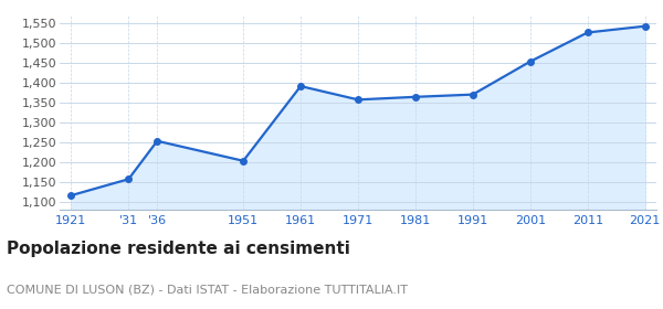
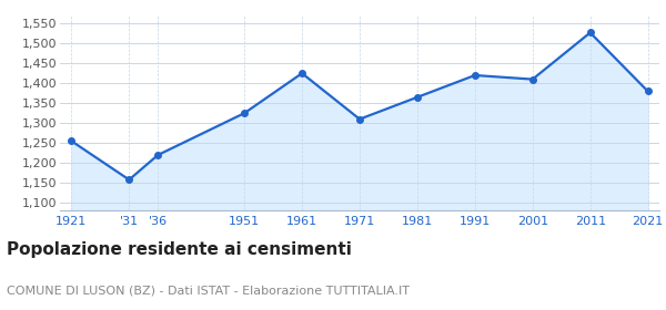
1921: 1,117 -> 1,255
'36: 1,254 -> 1,220
1951: 1,204 -> 1,325
1961: 1,392 -> 1,425
1971: 1,358 -> 1,310
1991: 1,371 -> 1,420
2001: 1,454 -> 1,410
2021: 1,543 -> 1,380
